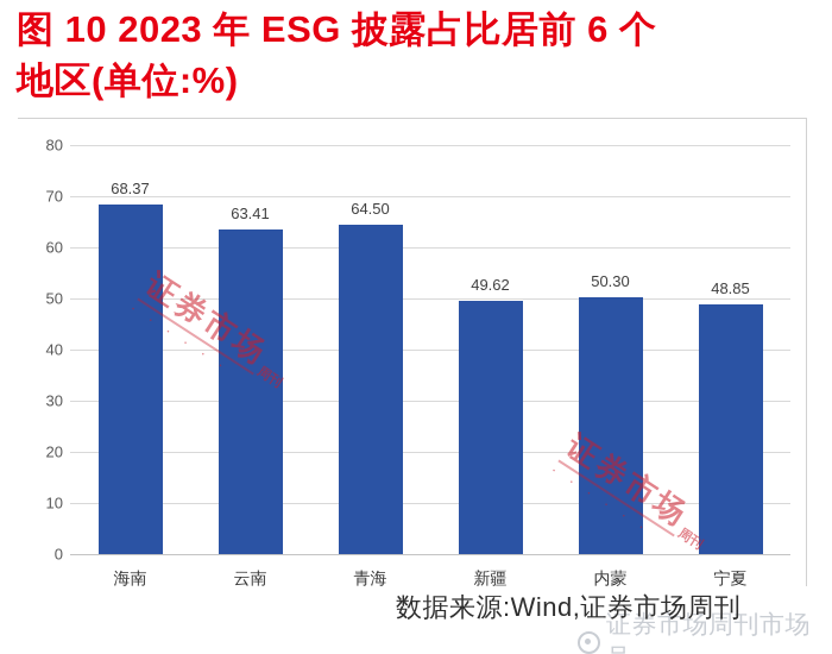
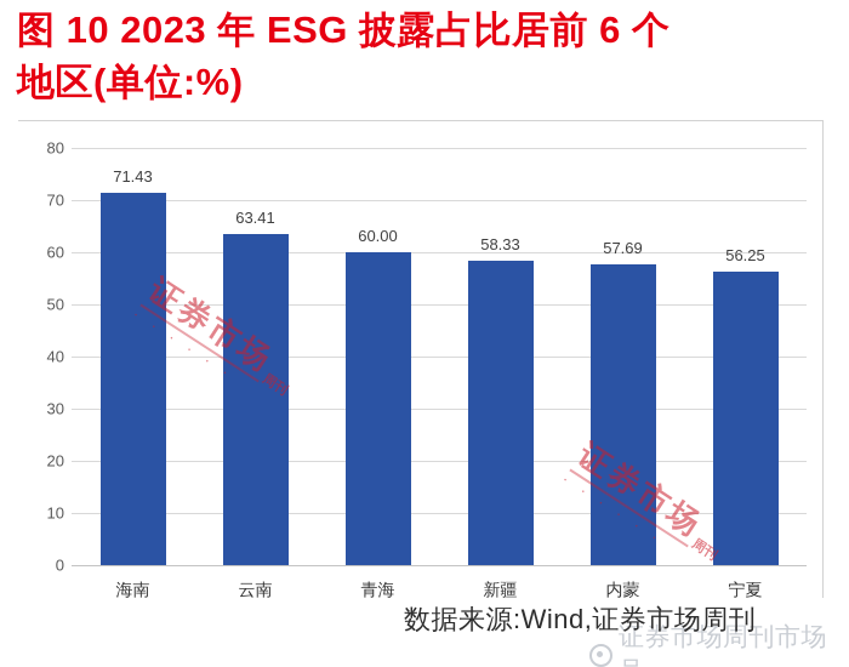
海南: 68.37 -> 71.43
青海: 64.50 -> 60.00
新疆: 49.62 -> 58.33
内蒙: 50.30 -> 57.69
宁夏: 48.85 -> 56.25
